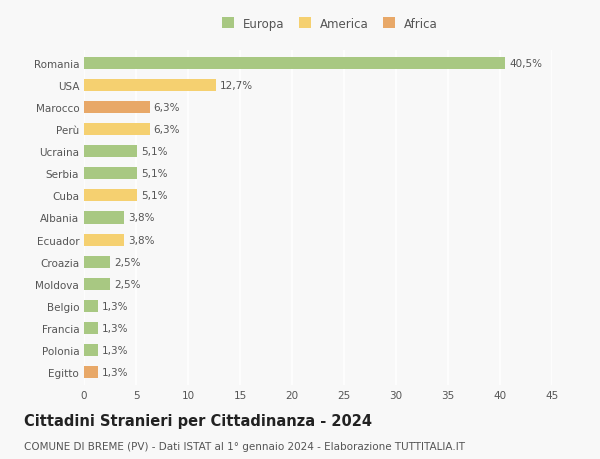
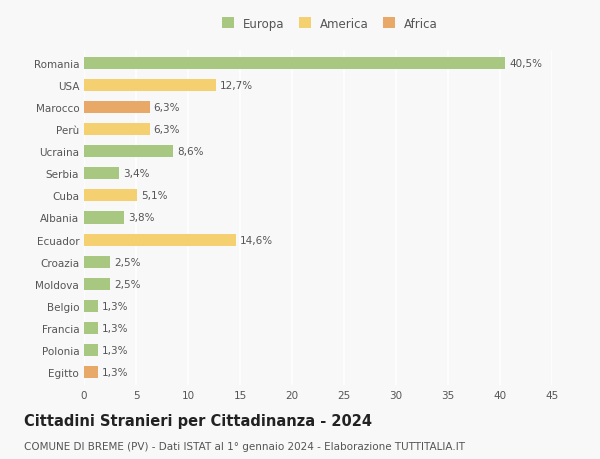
Ucraina: 5,1% -> 8,6%
Serbia: 5,1% -> 3,4%
Ecuador: 3,8% -> 14,6%
